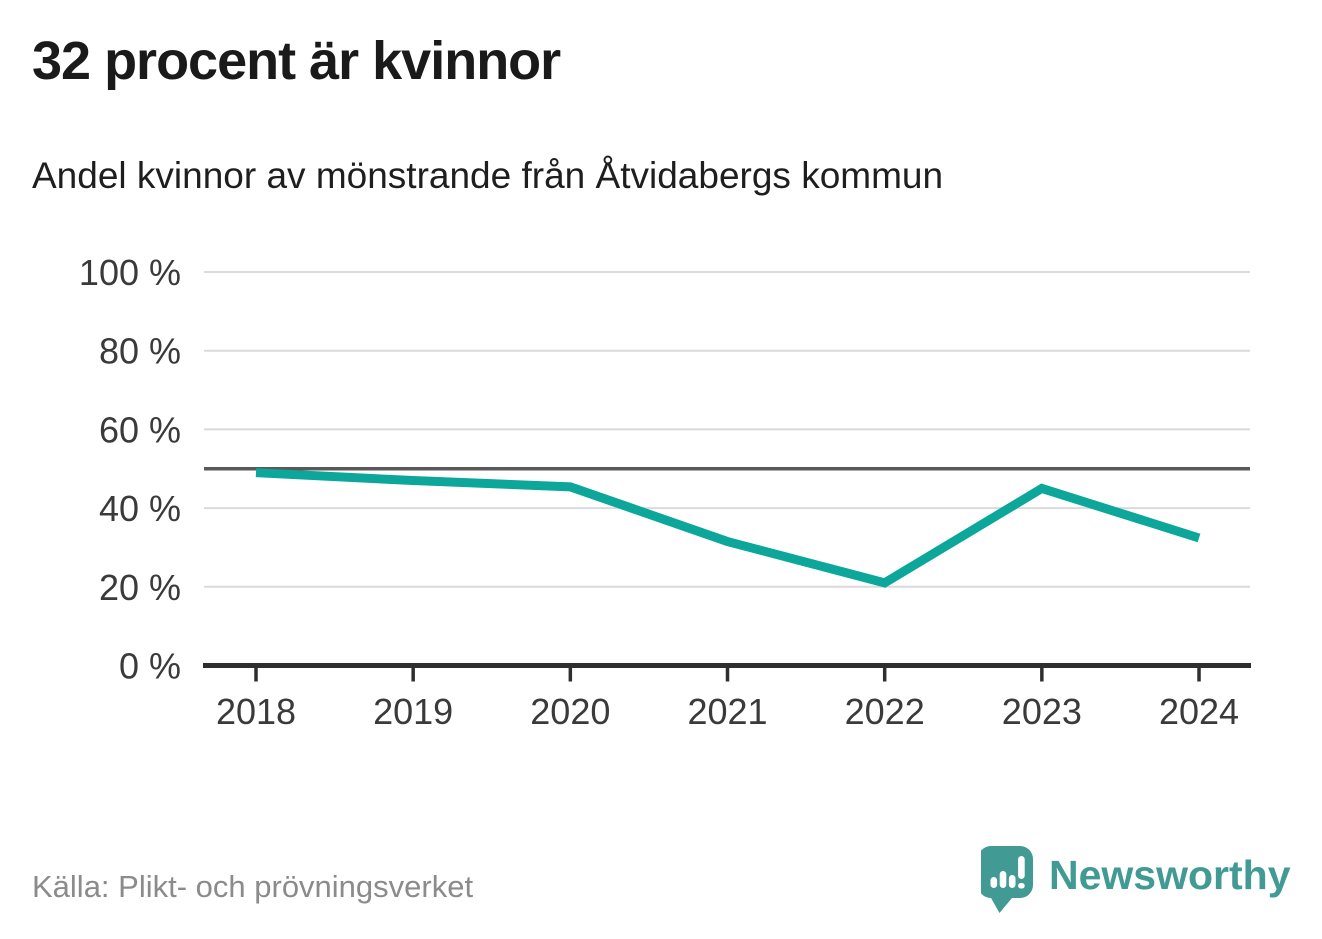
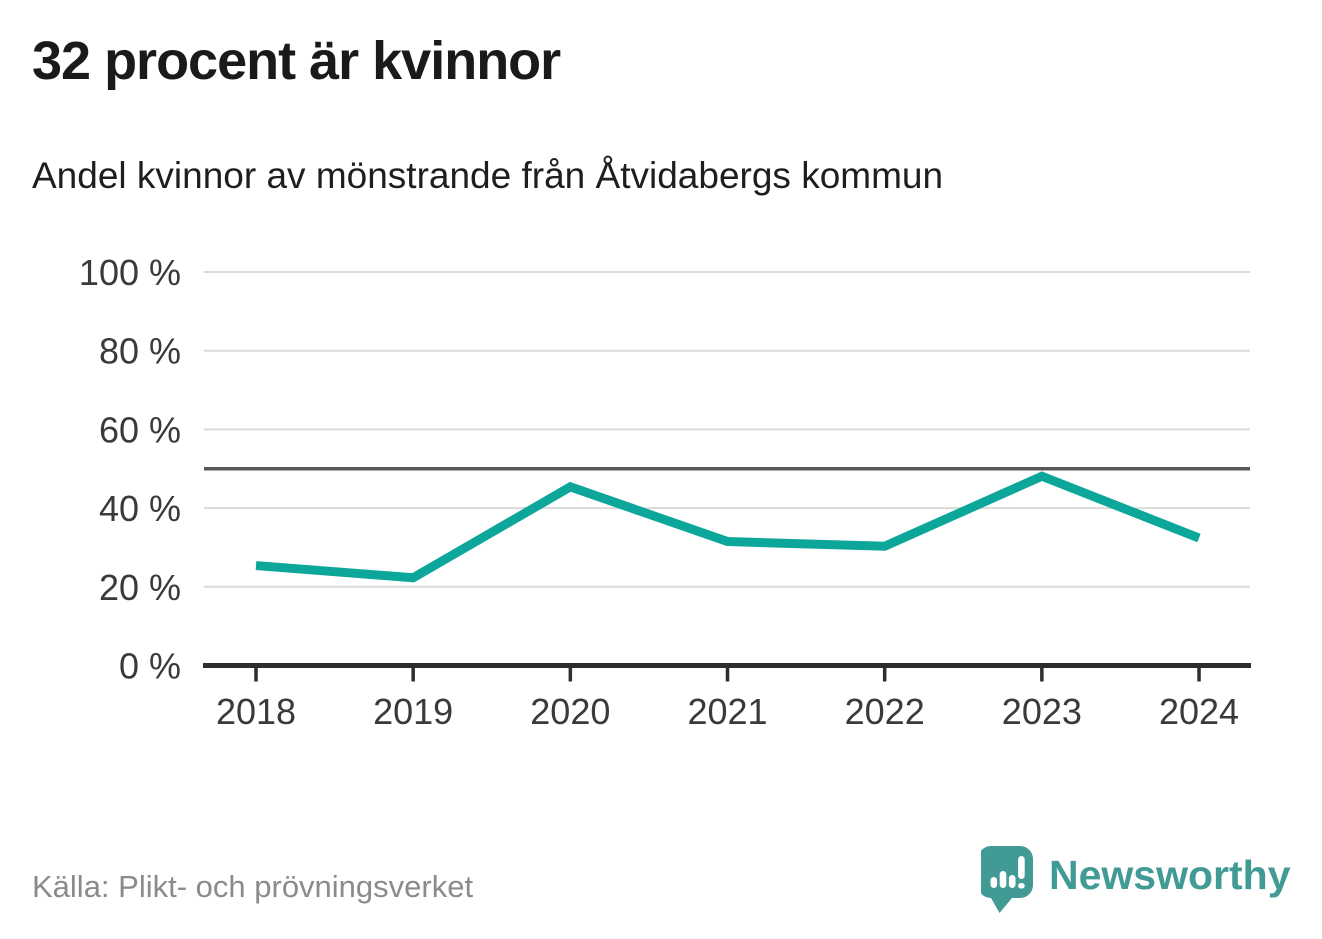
2018: 49% -> 25%
2019: 47% -> 22%
2022: 21% -> 30%
2023: 45% -> 48%
